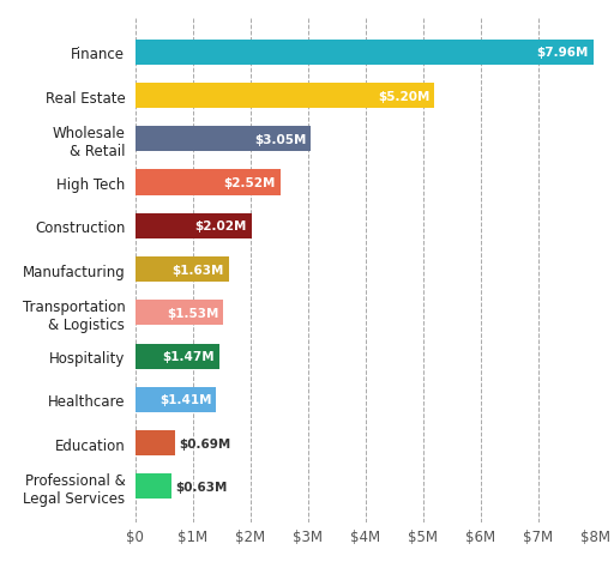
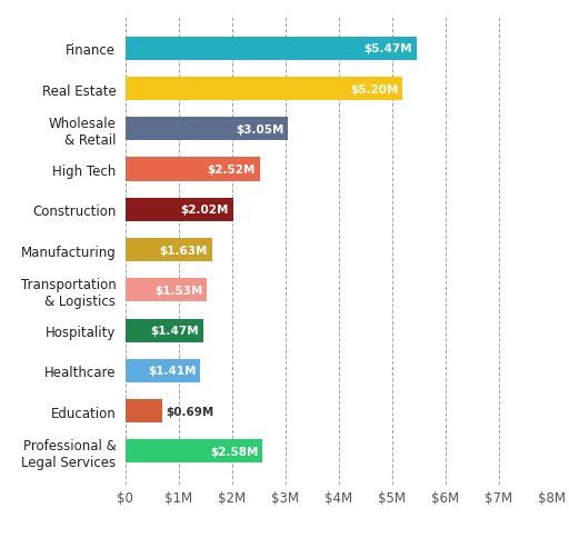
Finance: $7.96M -> $5.47M
Professional & Legal Services: $0.63M -> $2.58M
